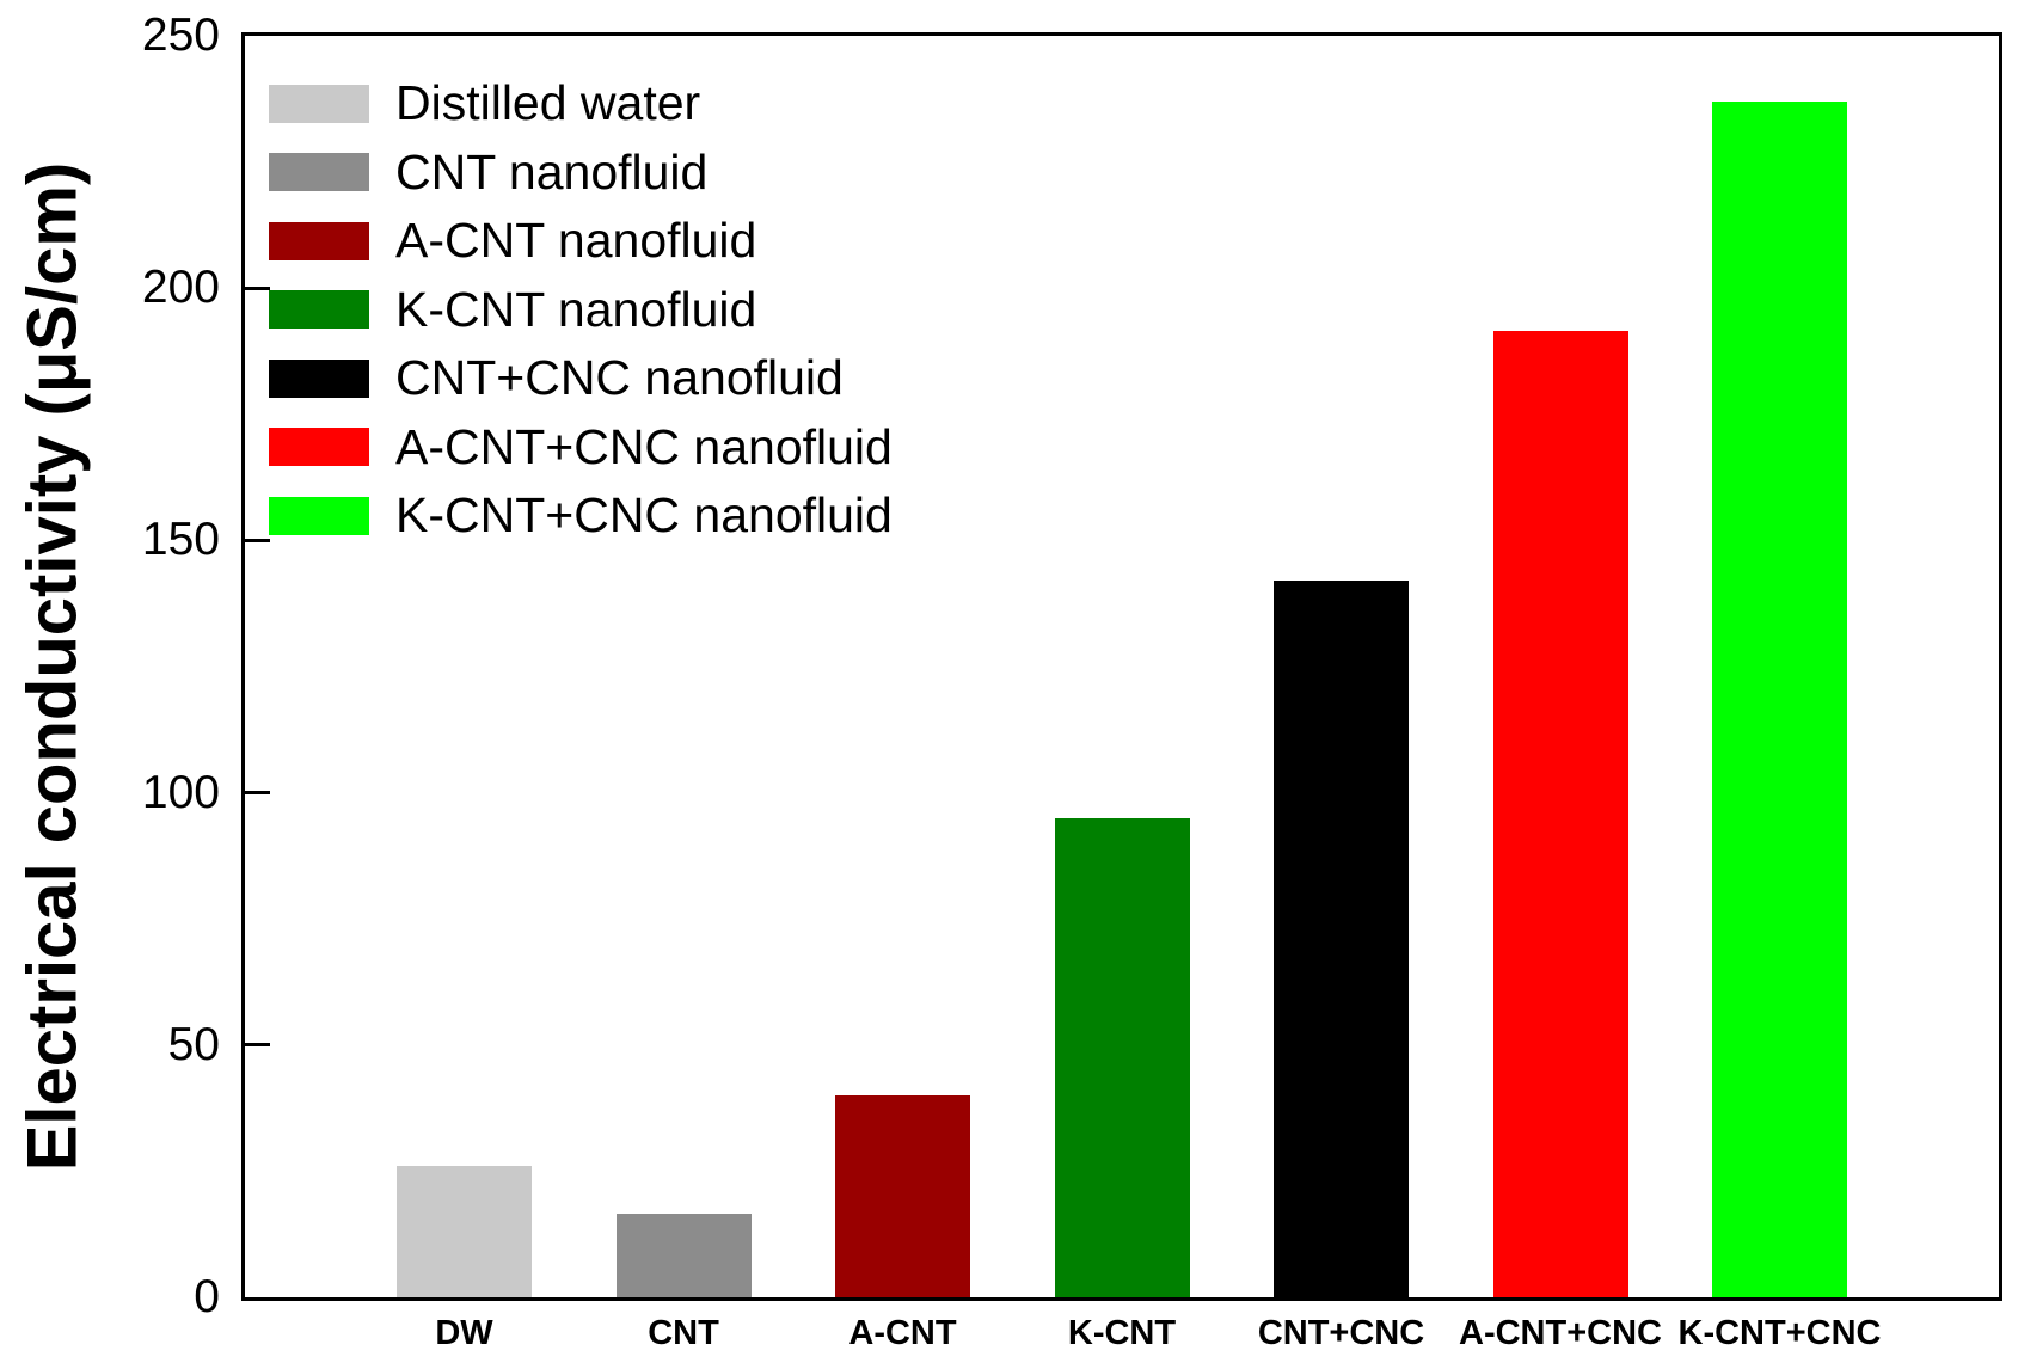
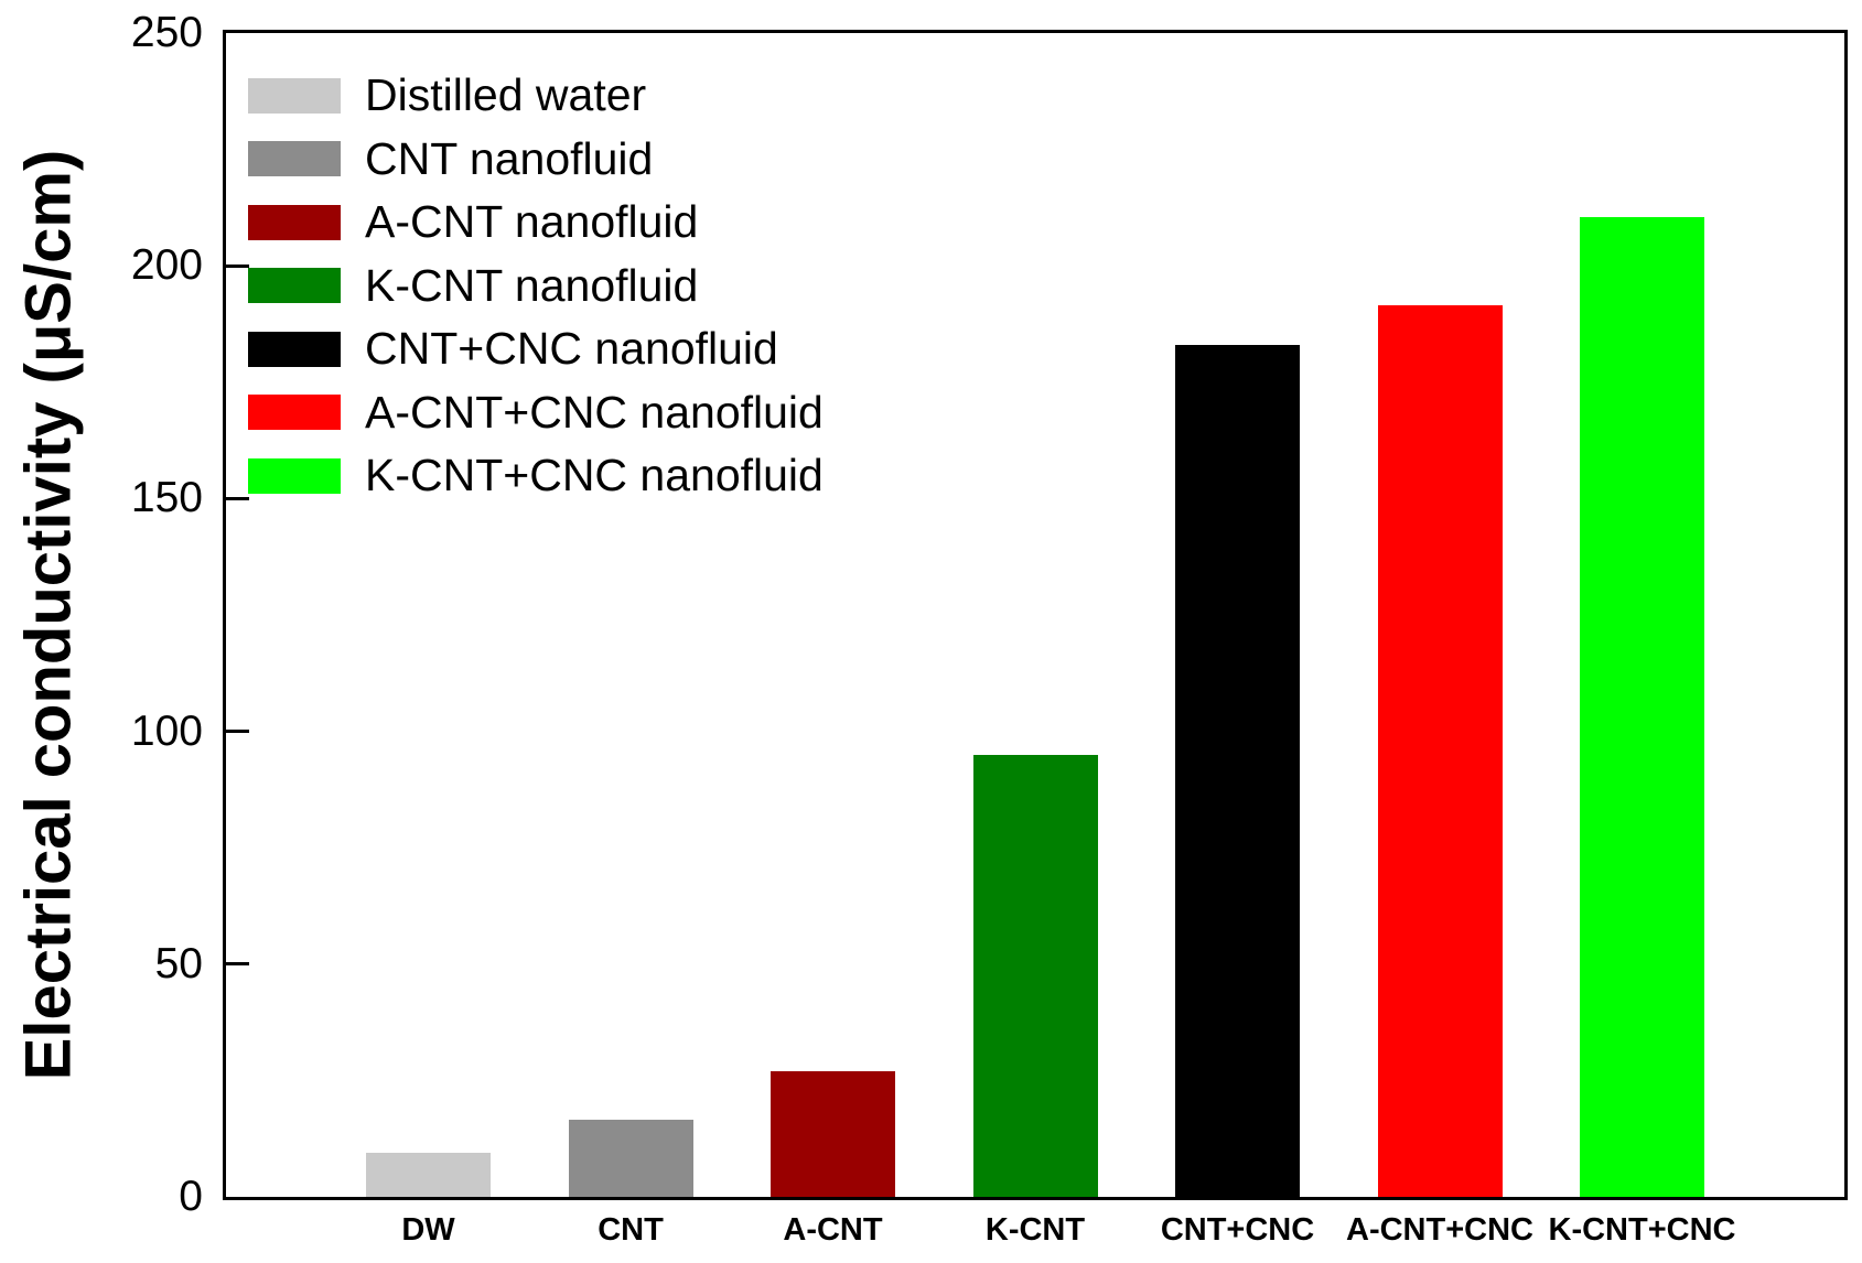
DW: 26 -> 10
A-CNT: 40 -> 27
CNT+CNC: 142 -> 183
K-CNT+CNC: 237 -> 210
